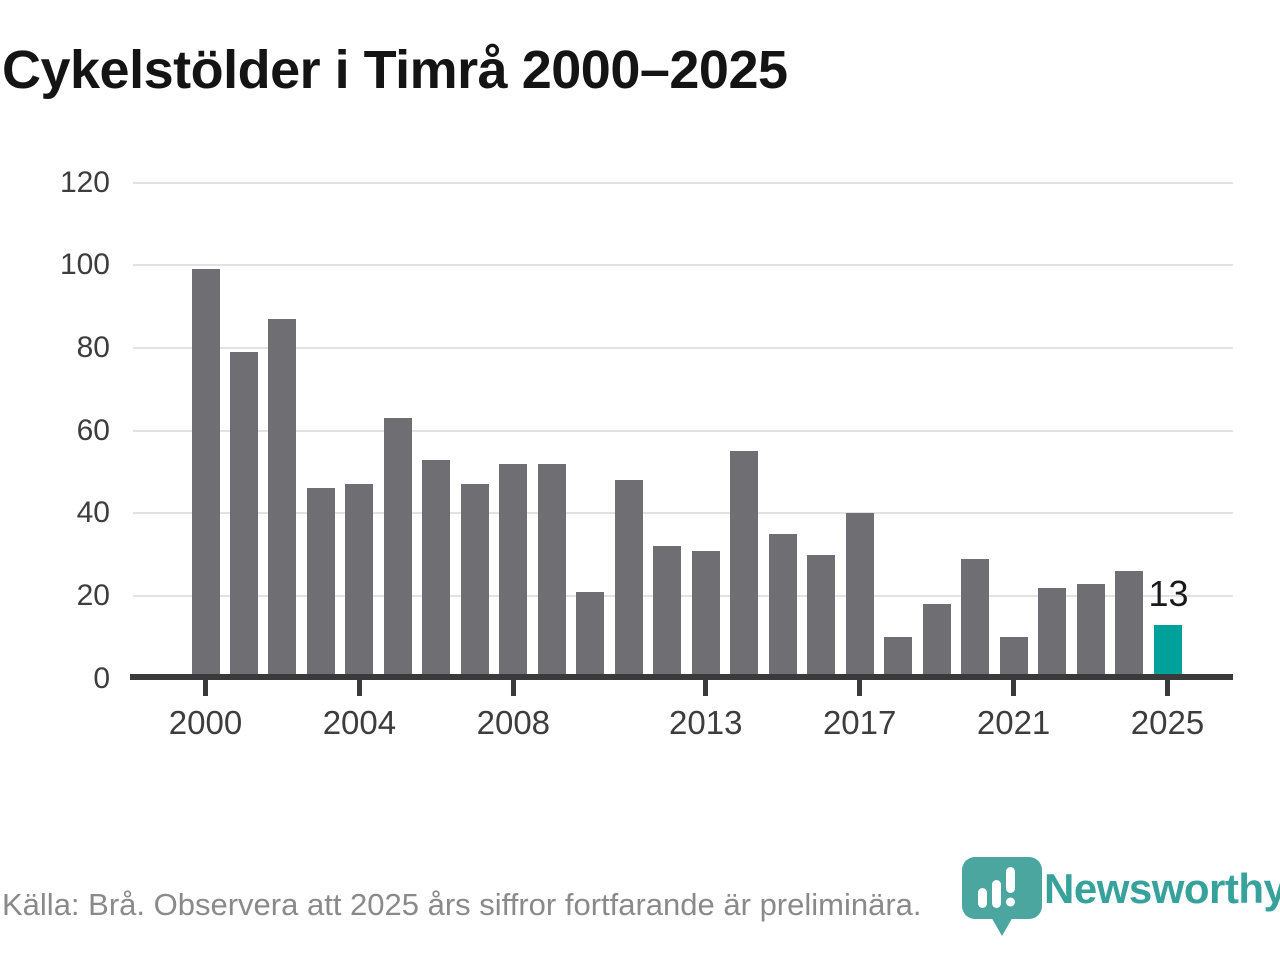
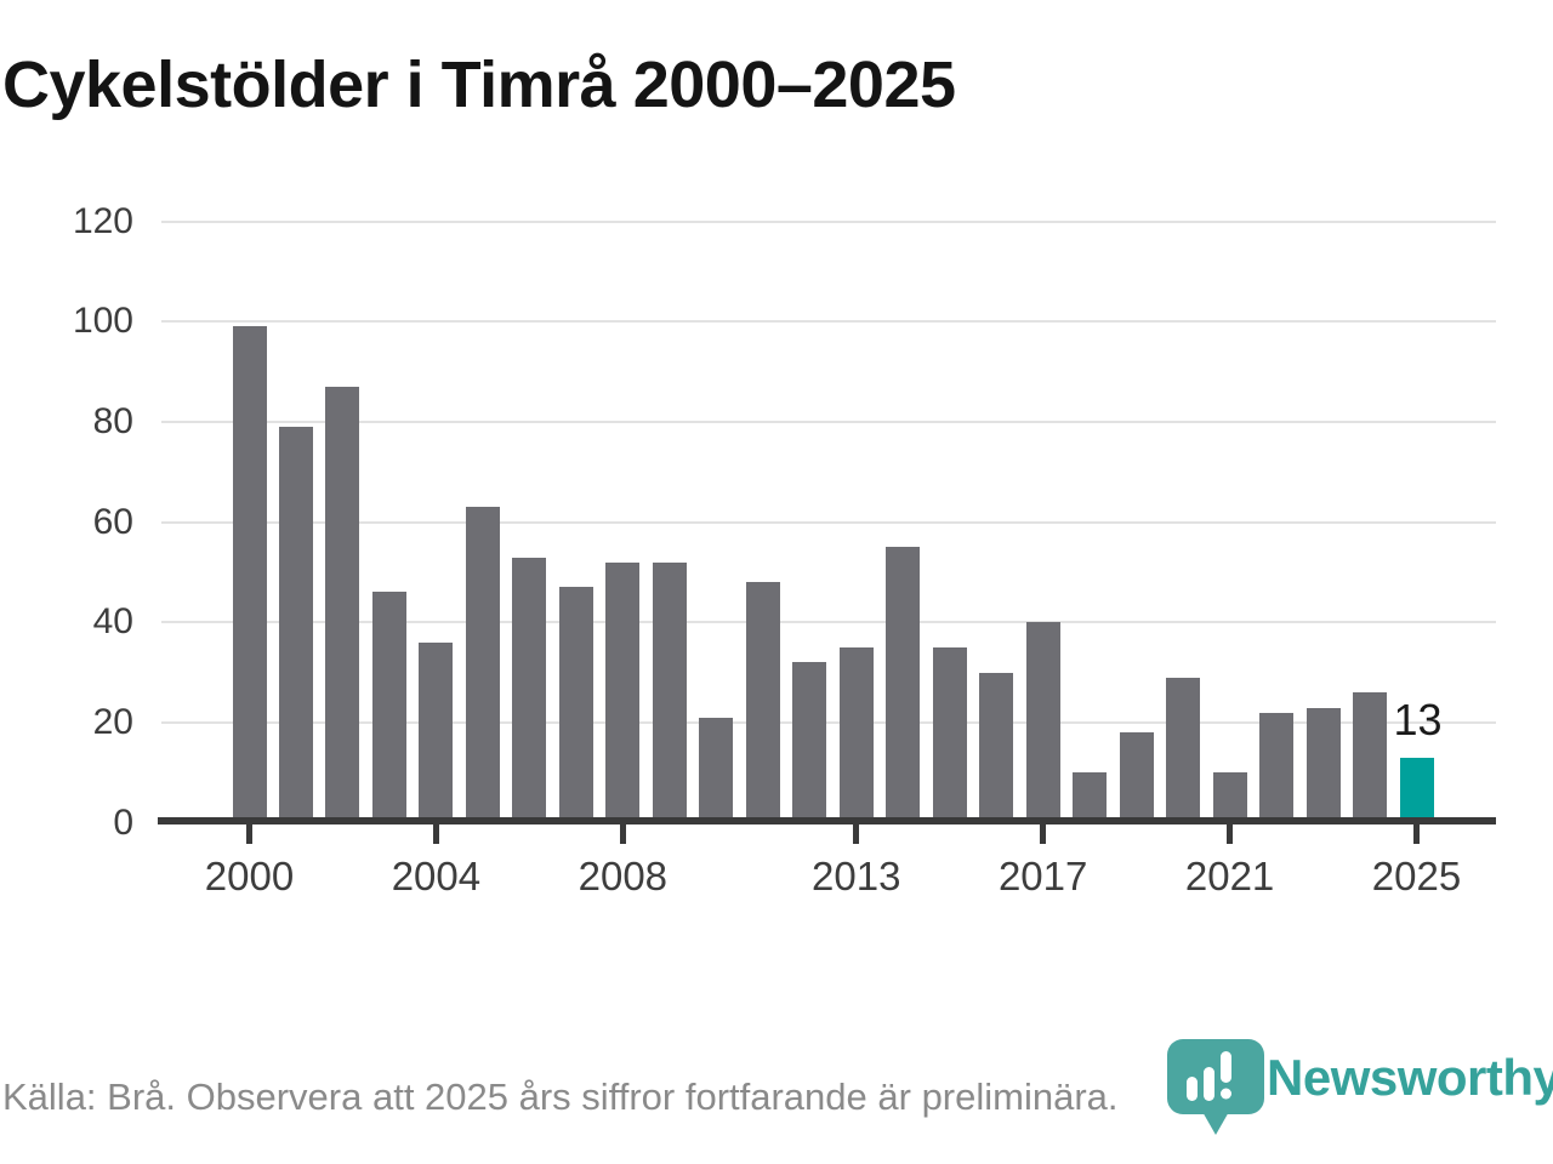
2004: 47 -> 36
2013: 31 -> 35
